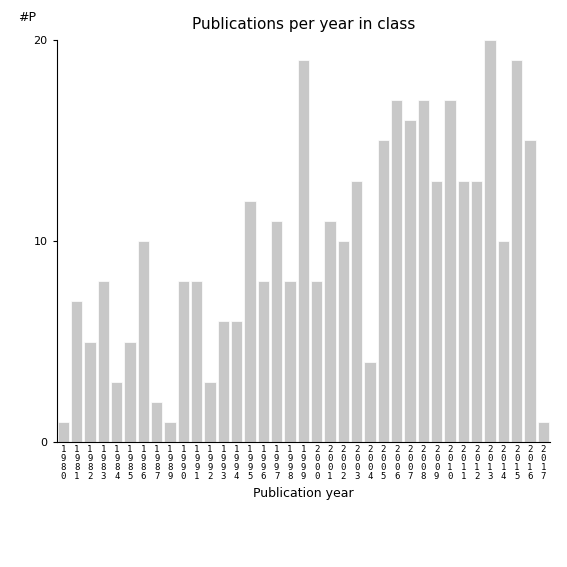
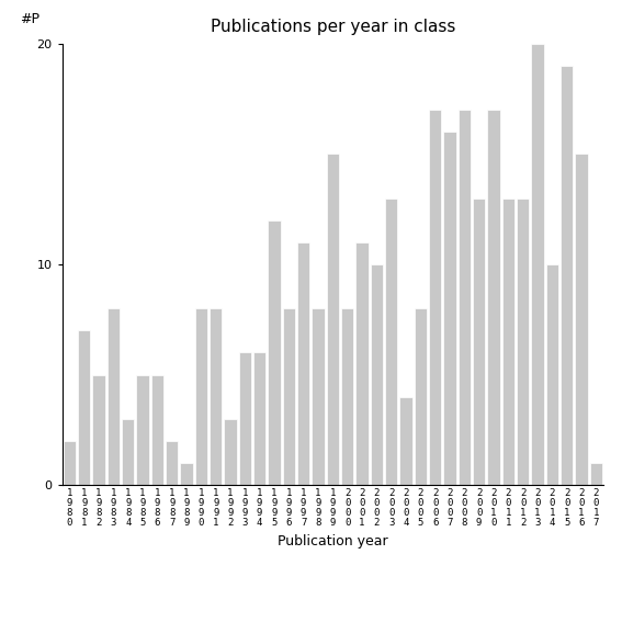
1 9 8 0: 1 -> 2
1 9 8 6: 10 -> 5
1 9 9 9: 19 -> 15
2 0 0 5: 15 -> 8
